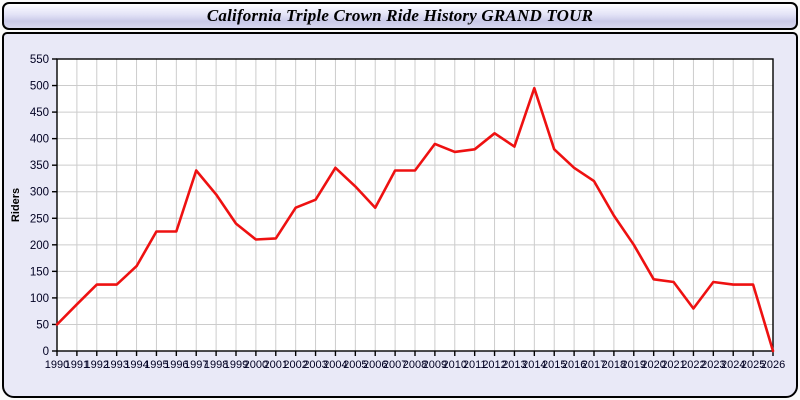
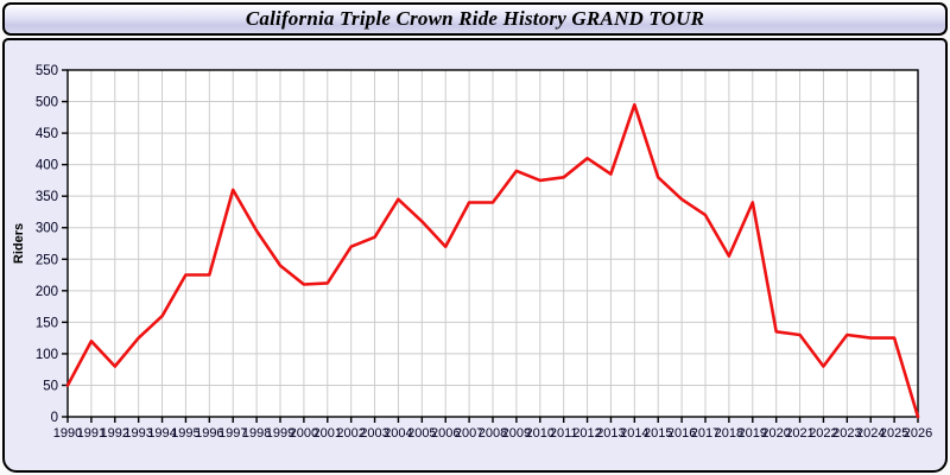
1991: 90 -> 120
1992: 120 -> 80
1997: 340 -> 360
2019: 200 -> 340
